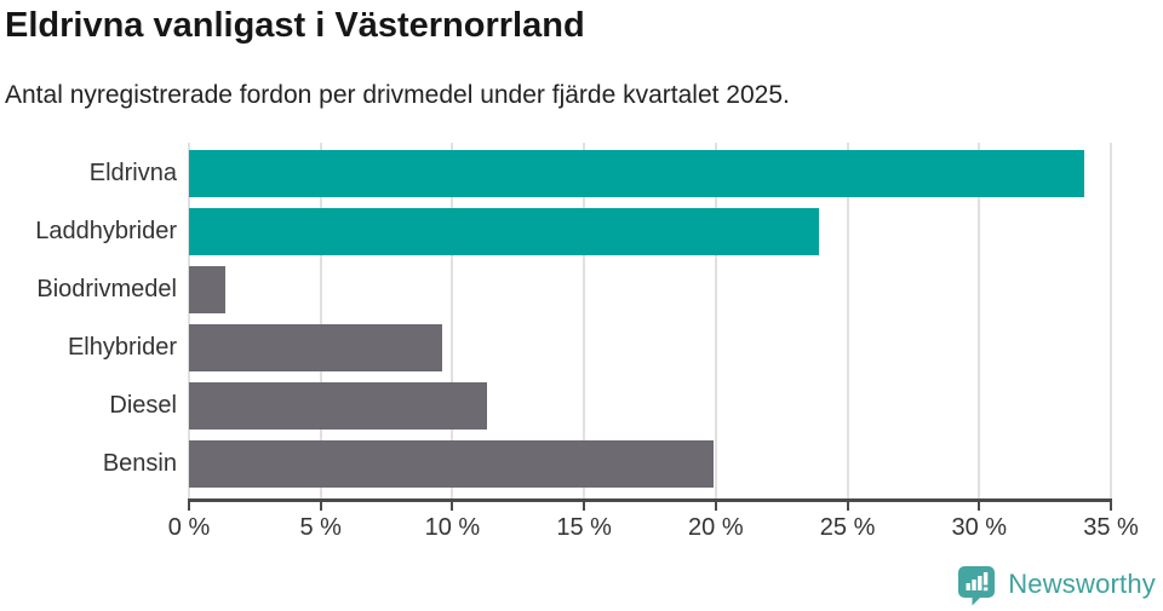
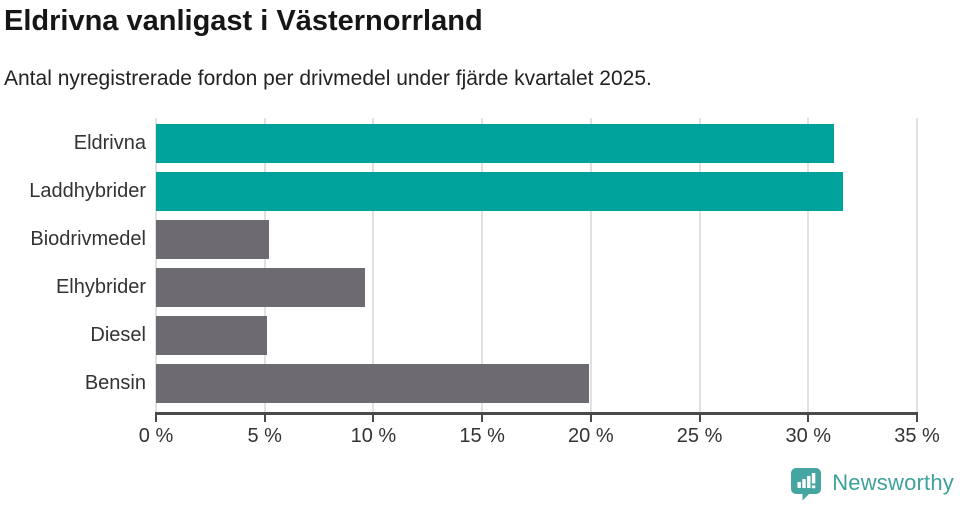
Eldrivna: 34.0% -> 31.2%
Laddhybrider: 23.9% -> 31.6%
Biodrivmedel: 1.4% -> 5.2%
Diesel: 11.3% -> 5.1%
